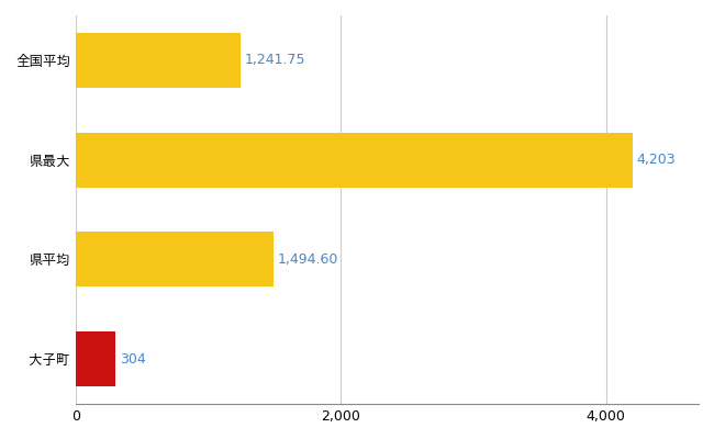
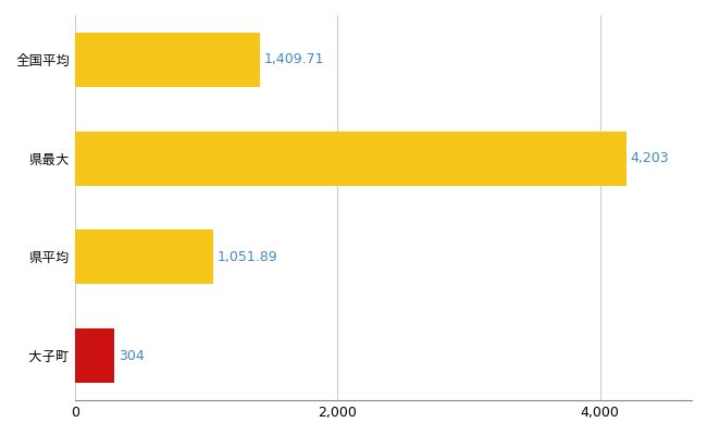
全国平均: 1,241.75 -> 1,409.71
県平均: 1,494.60 -> 1,051.89
